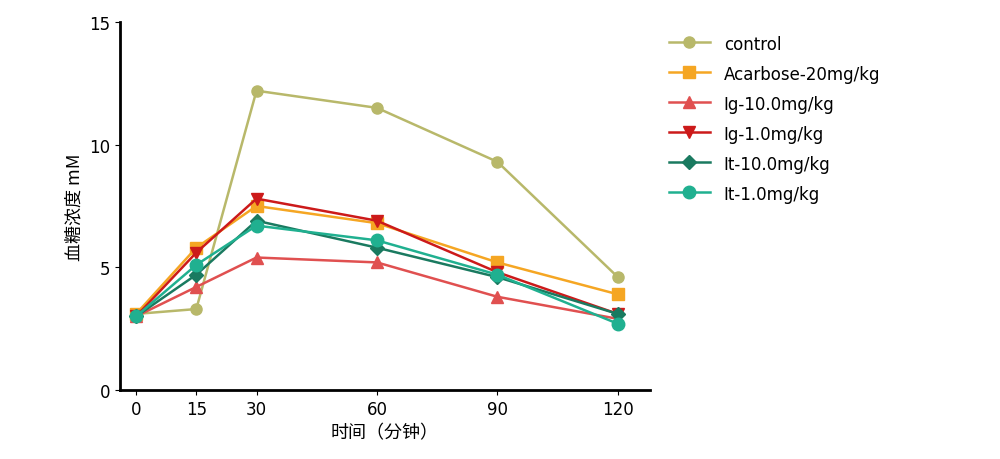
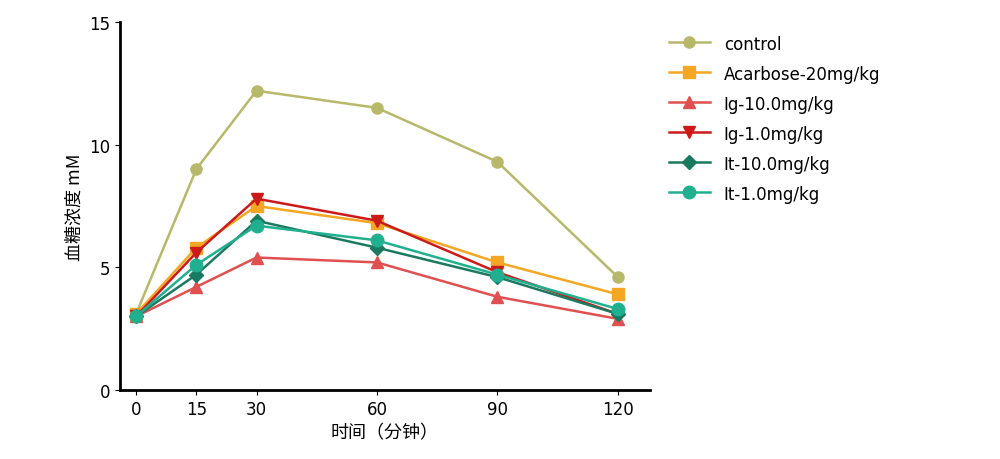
control/15: 3.3 -> 9.0
It-1.0mg/kg/120: 2.7 -> 3.3
